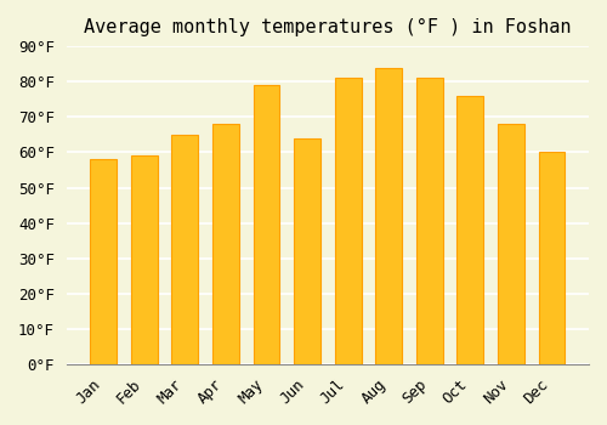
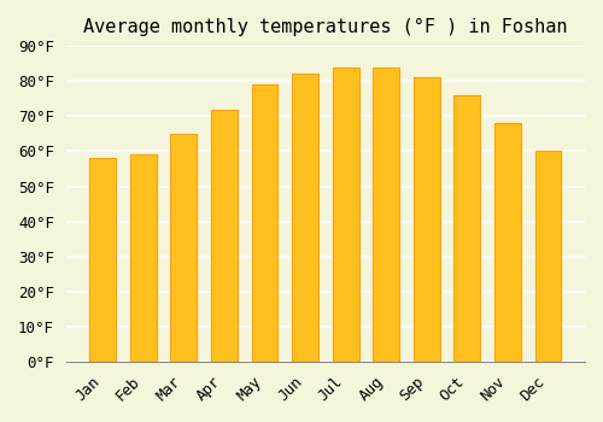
Apr: 68°F -> 72°F
Jun: 64°F -> 82°F
Jul: 81°F -> 84°F
